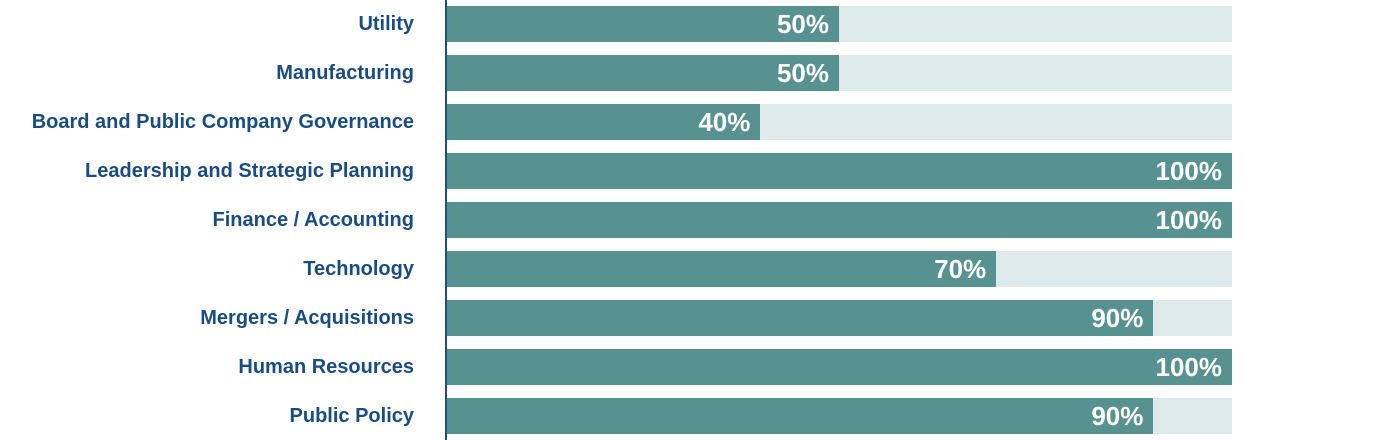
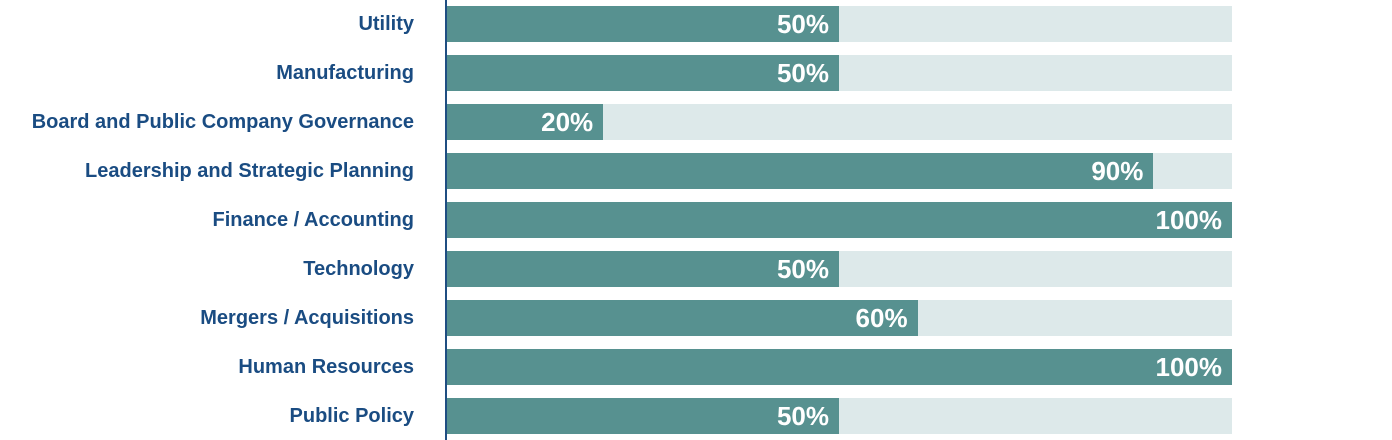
Board and Public Company Governance: 40% -> 20%
Leadership and Strategic Planning: 100% -> 90%
Technology: 70% -> 50%
Mergers / Acquisitions: 90% -> 60%
Public Policy: 90% -> 50%
